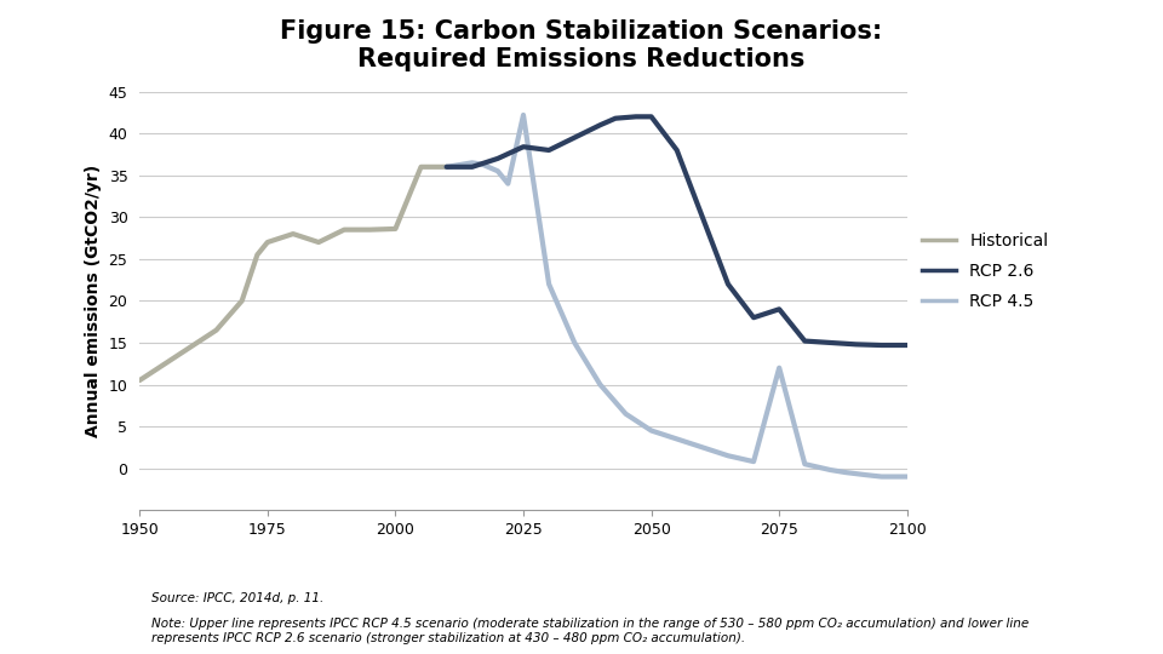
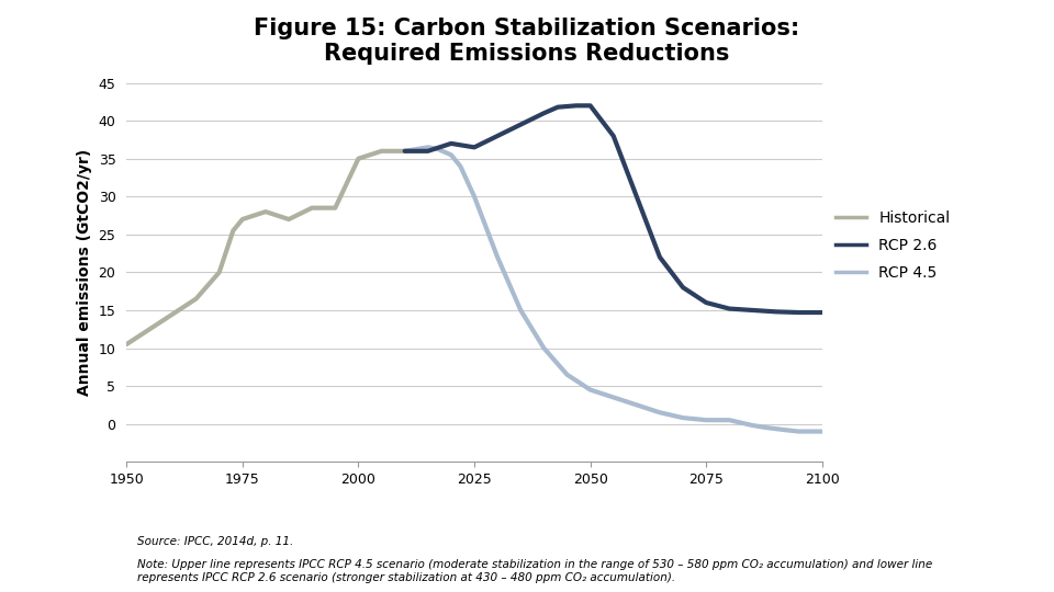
Historical/2000: 28.6 -> 35.0
RCP 2.6/2025: 38.4 -> 36.5
RCP 4.5/2025: 42.2 -> 30.0
RCP 2.6/2075: 19.0 -> 16.0
RCP 4.5/2075: 12.0 -> 0.5
